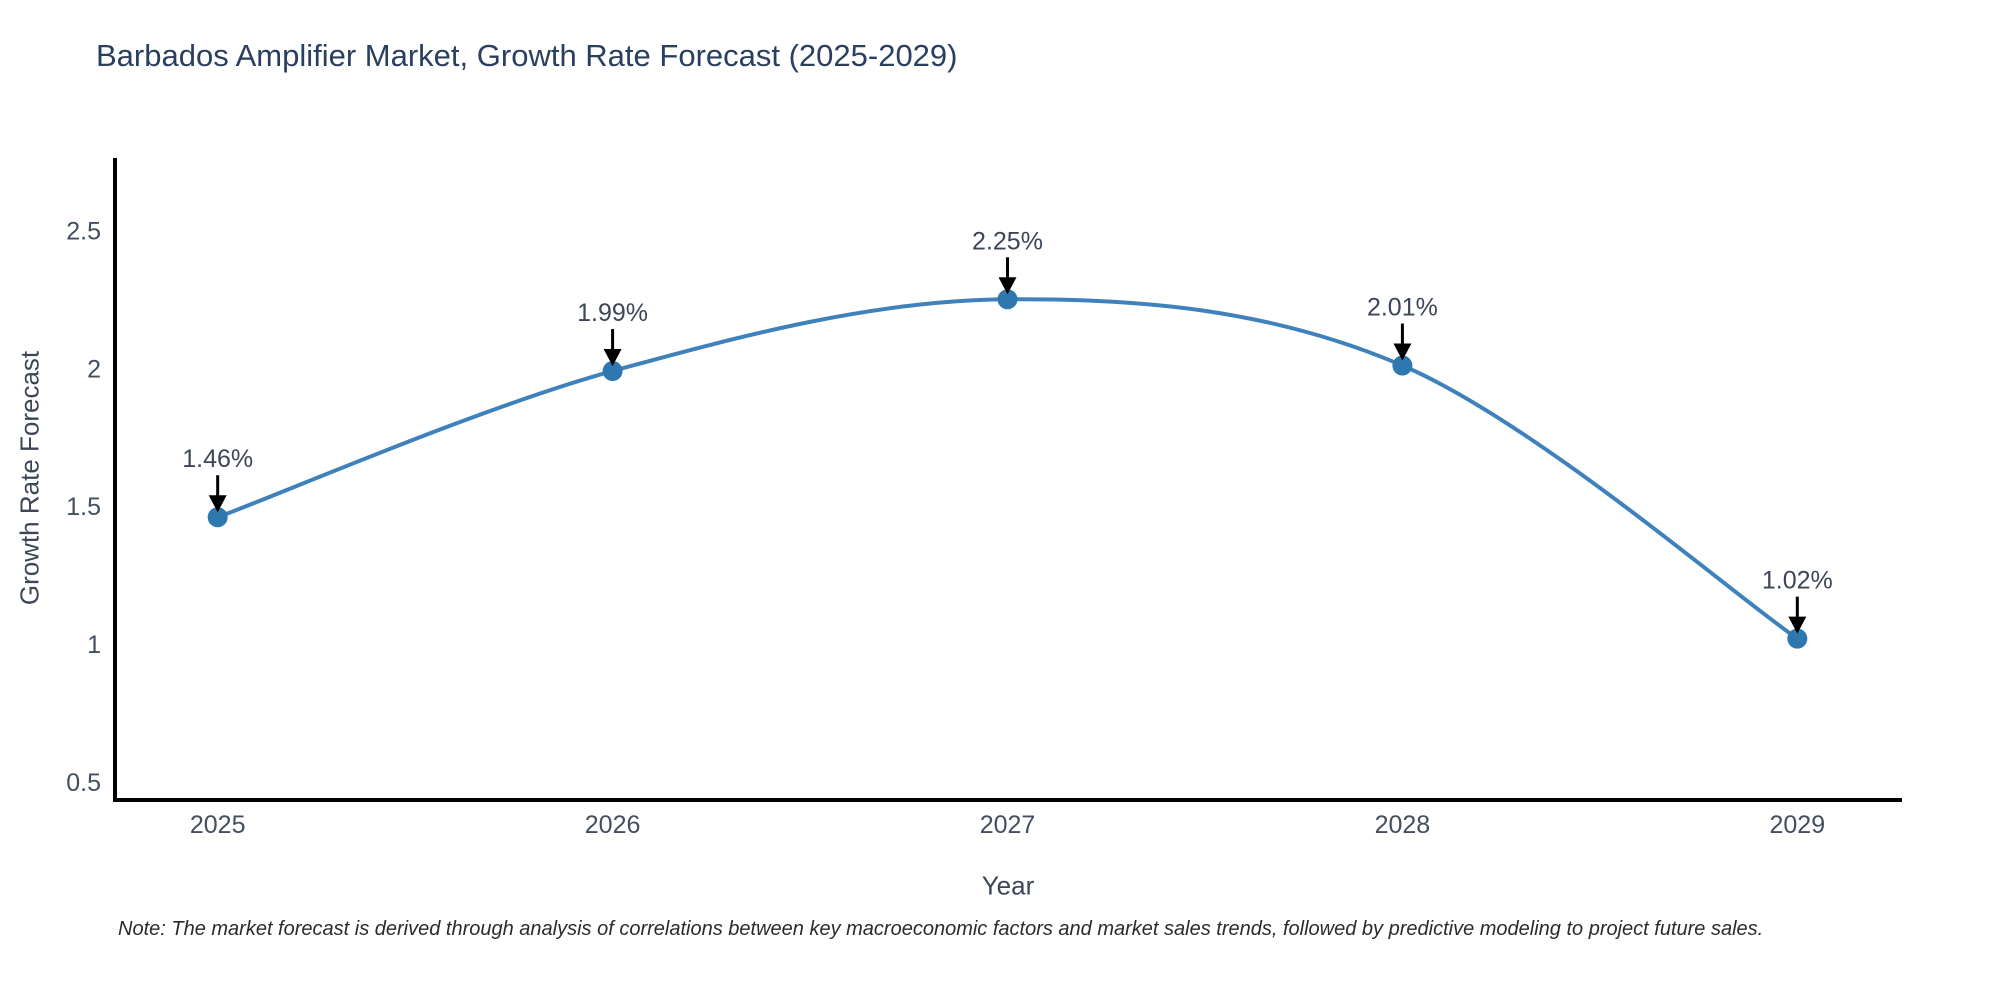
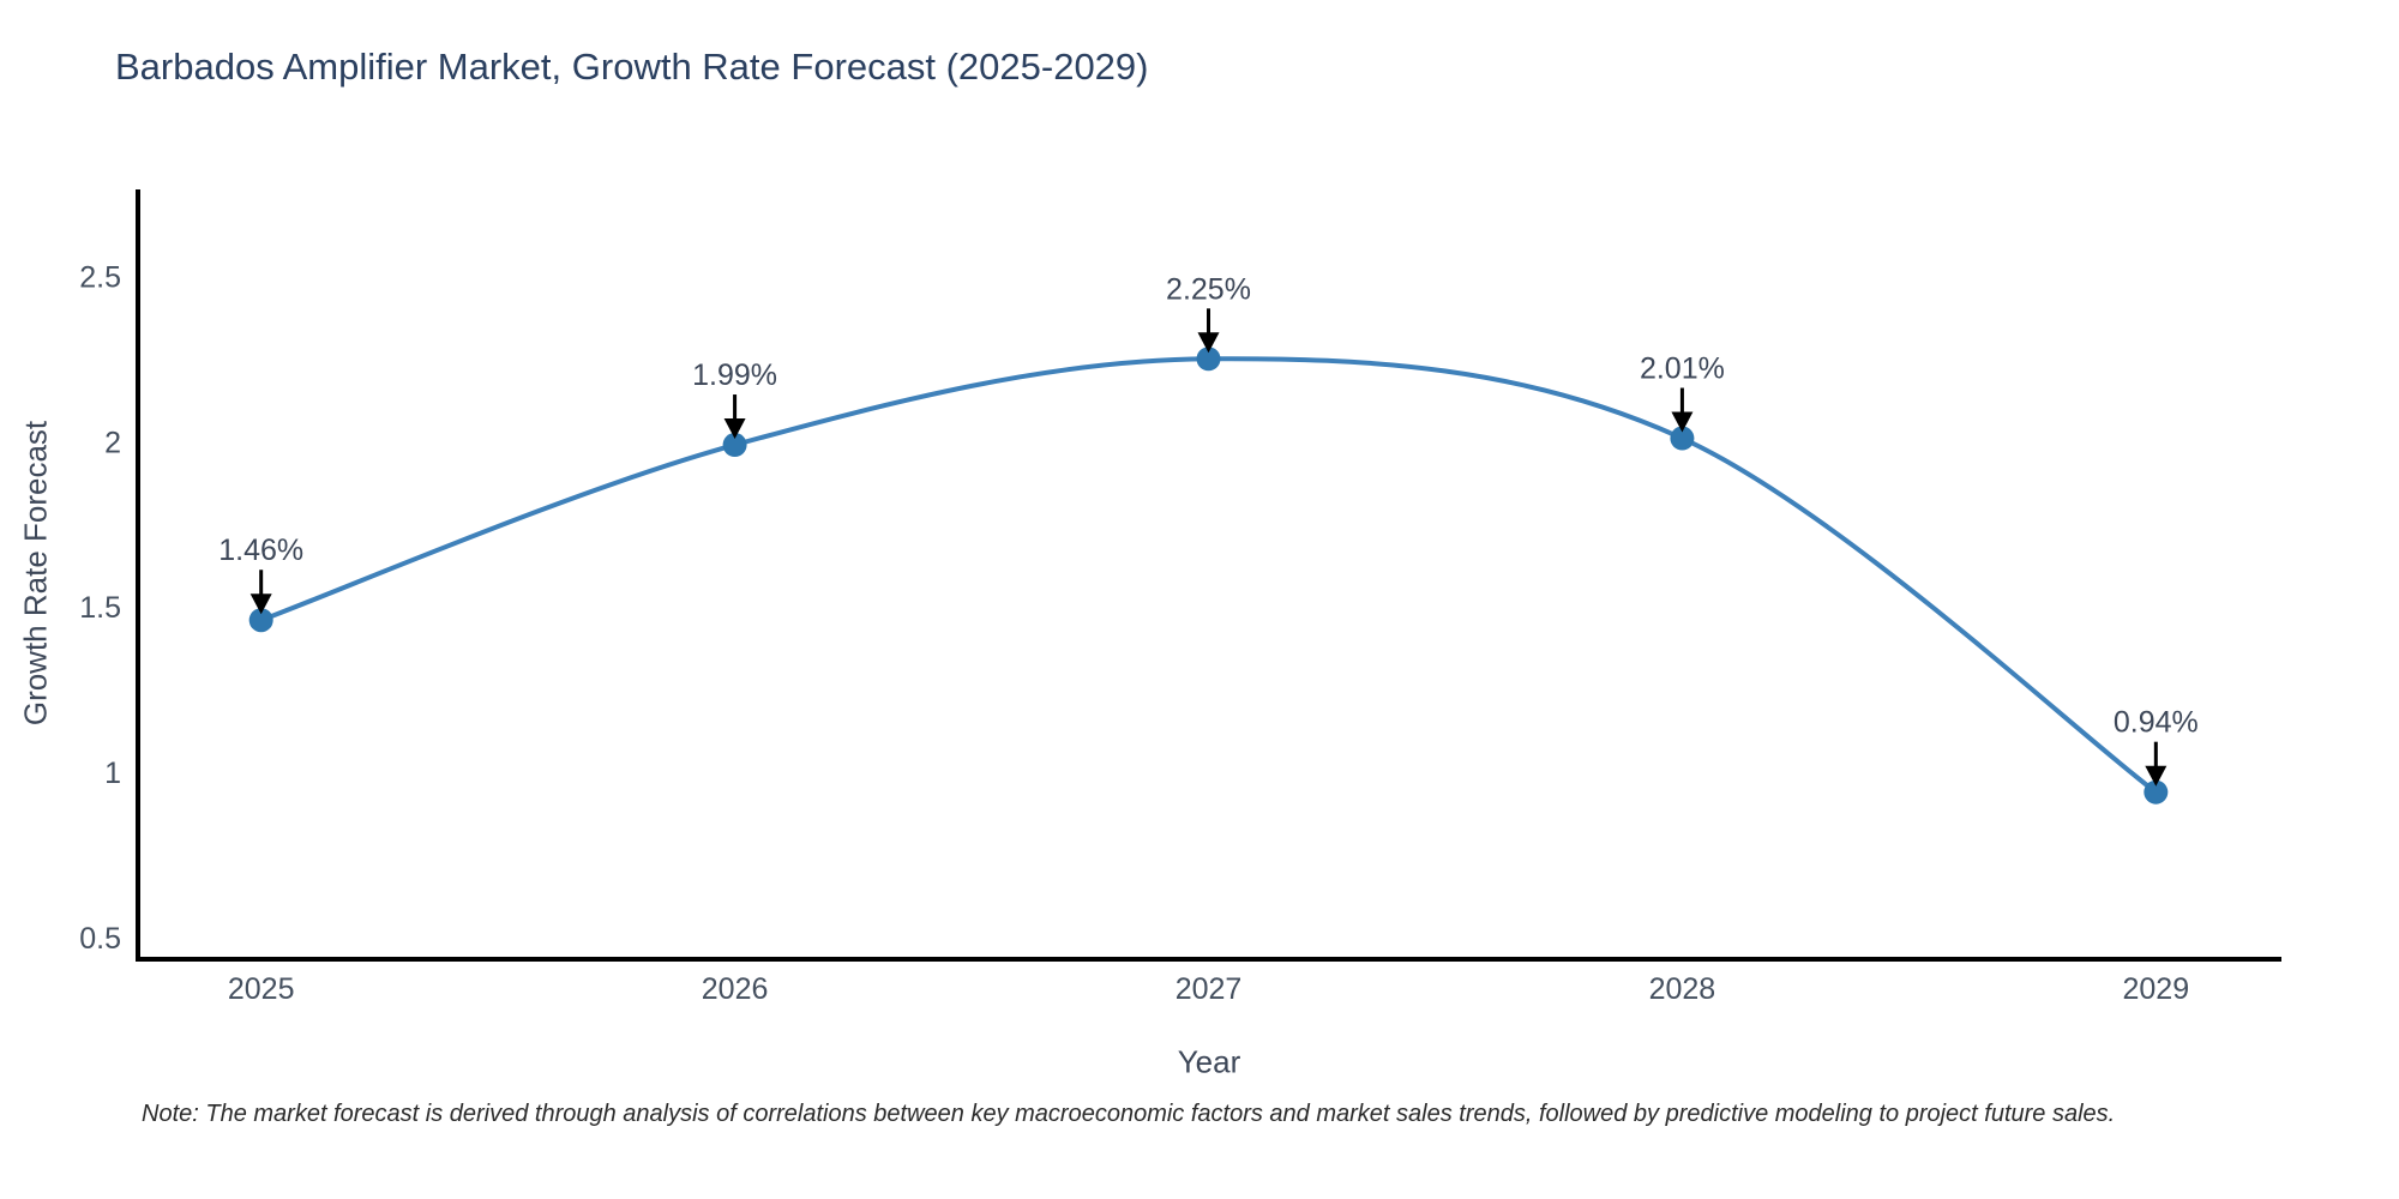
2029: 1.02% -> 0.94%
